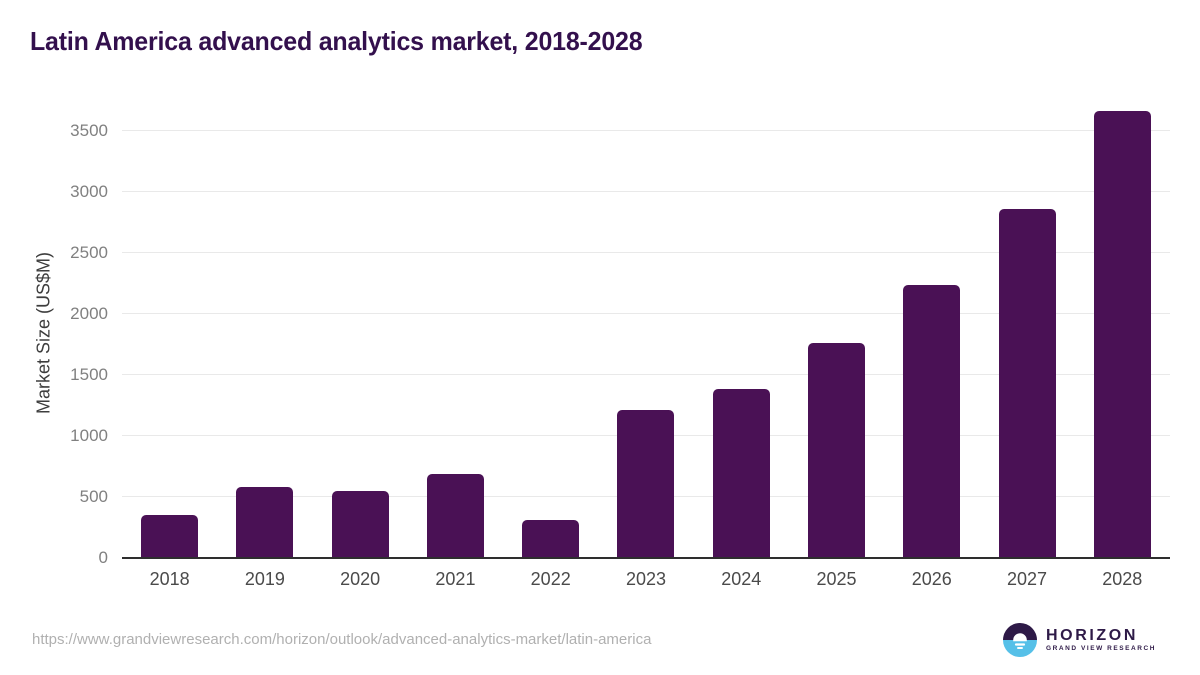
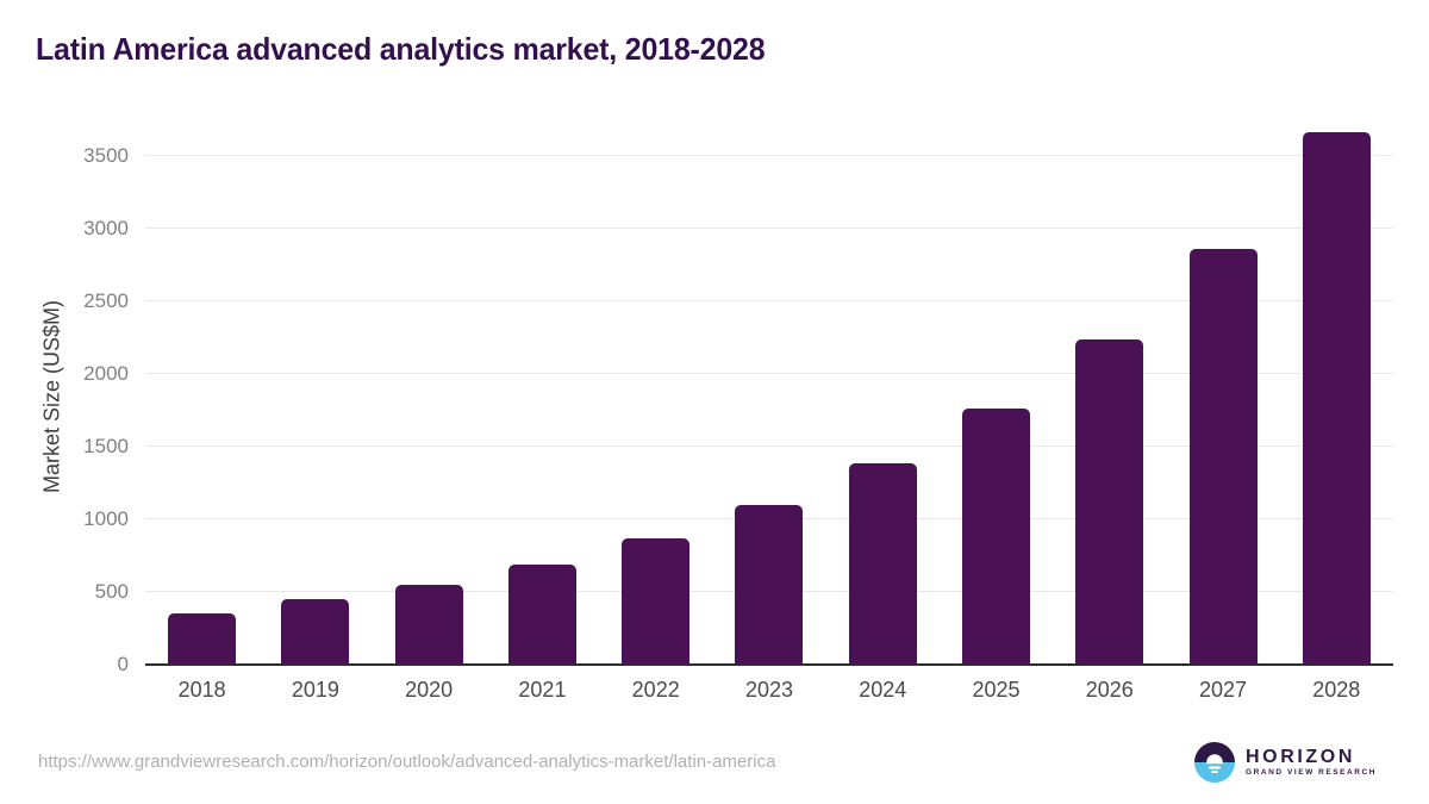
2019: 580 -> 450
2022: 310 -> 870
2023: 1210 -> 1100
